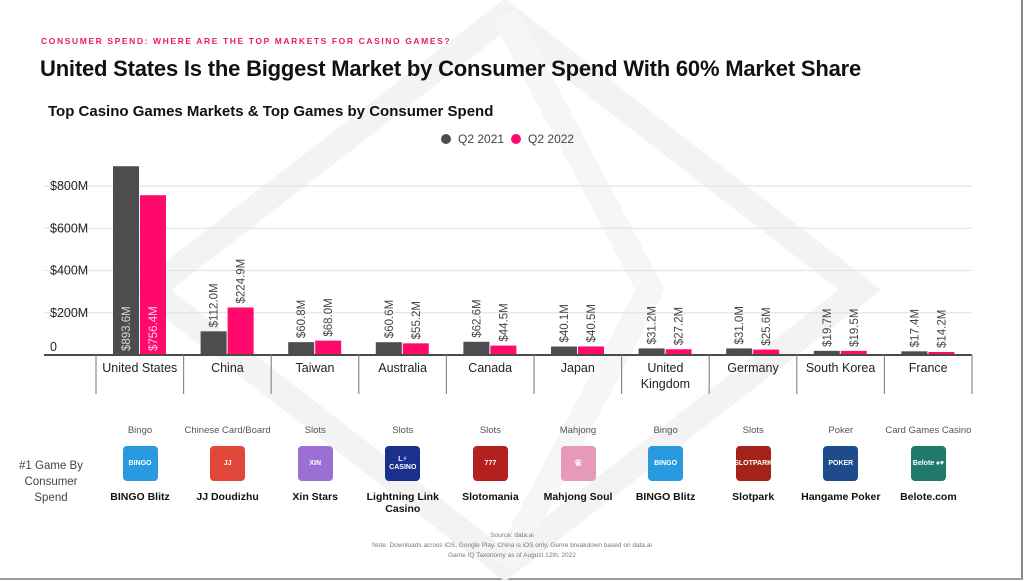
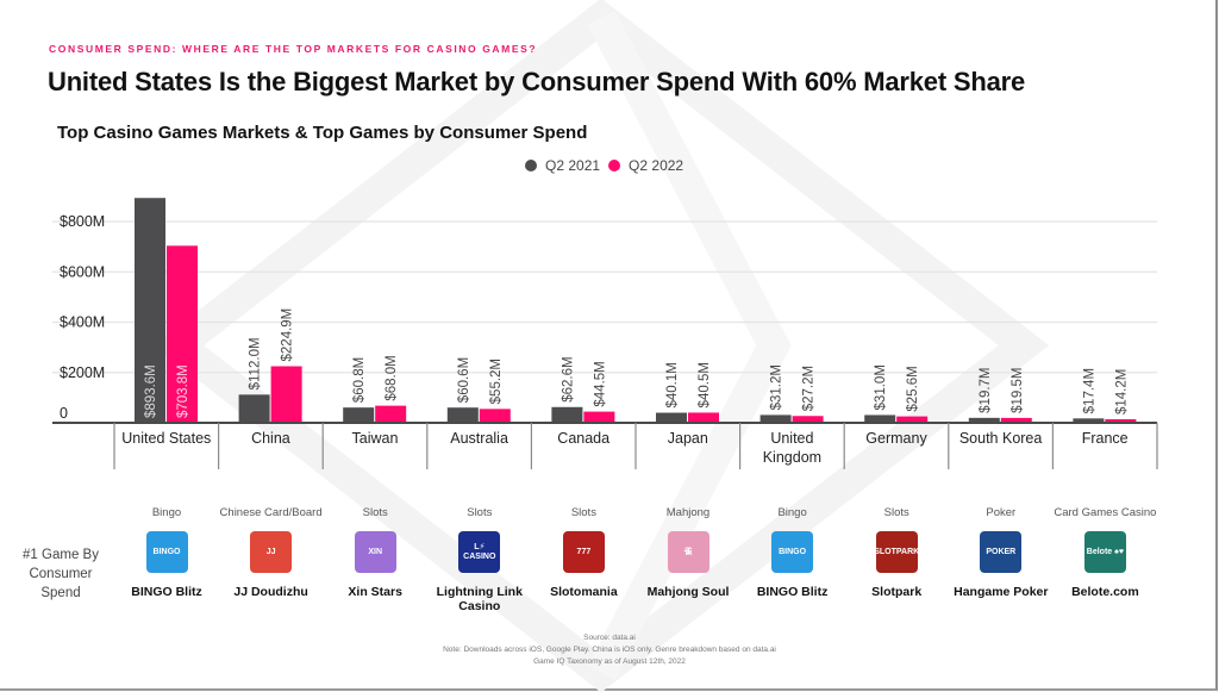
Q2 2022/United States: $756.4M -> $703.8M
